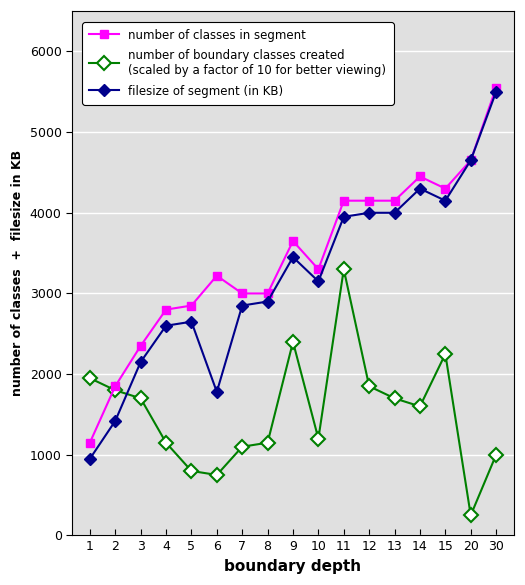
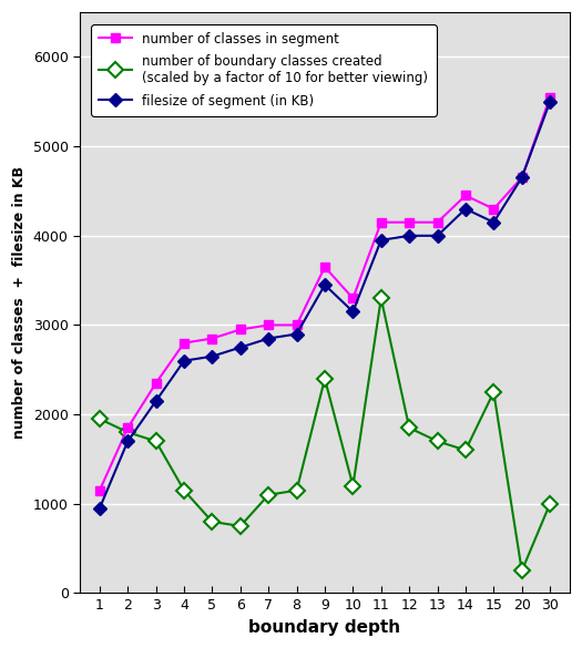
filesize of segment (in KB)/2: 1420 -> 1700
number of classes in segment/6: 3220 -> 2950
filesize of segment (in KB)/6: 1780 -> 2750
